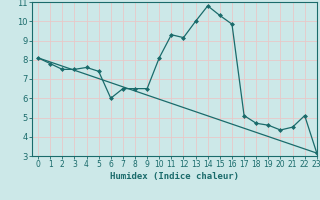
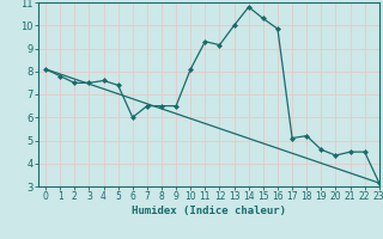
18: 4.7 -> 5.2
22: 5.1 -> 4.5
